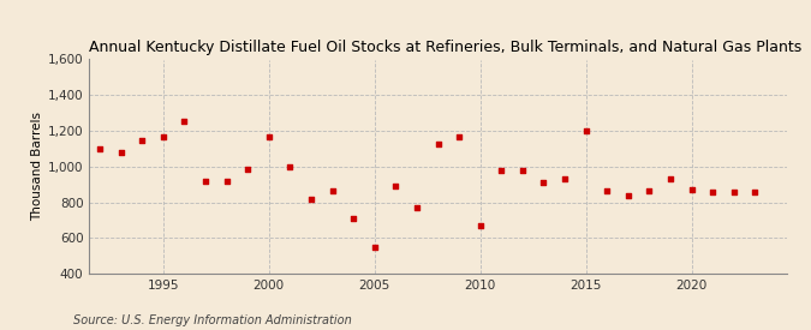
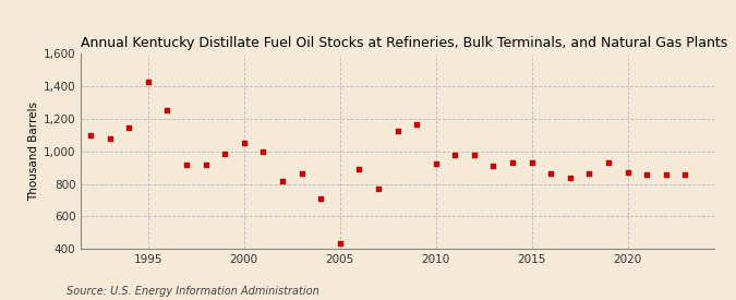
1995: 1,170 -> 1,430
2000: 1,170 -> 1,060
2005: 550 -> 440
2010: 670 -> 920
2015: 1,200 -> 940
